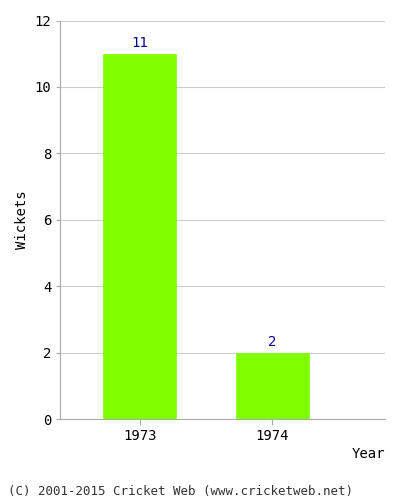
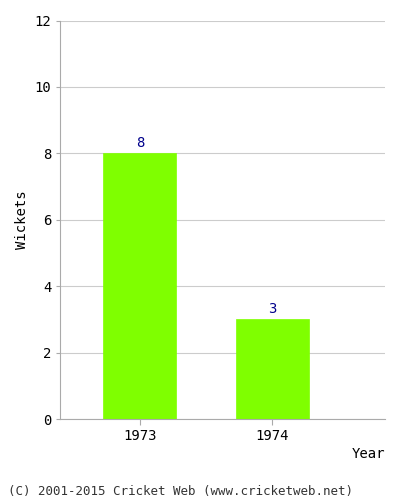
1973: 11 -> 8
1974: 2 -> 3
